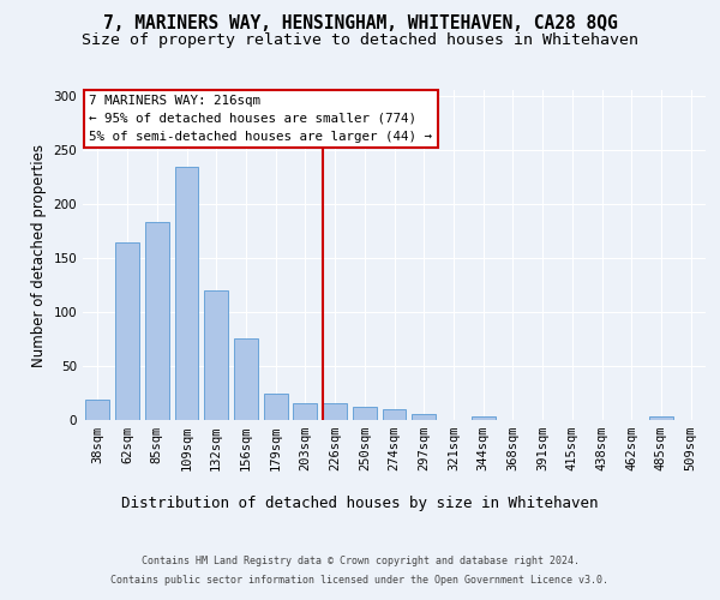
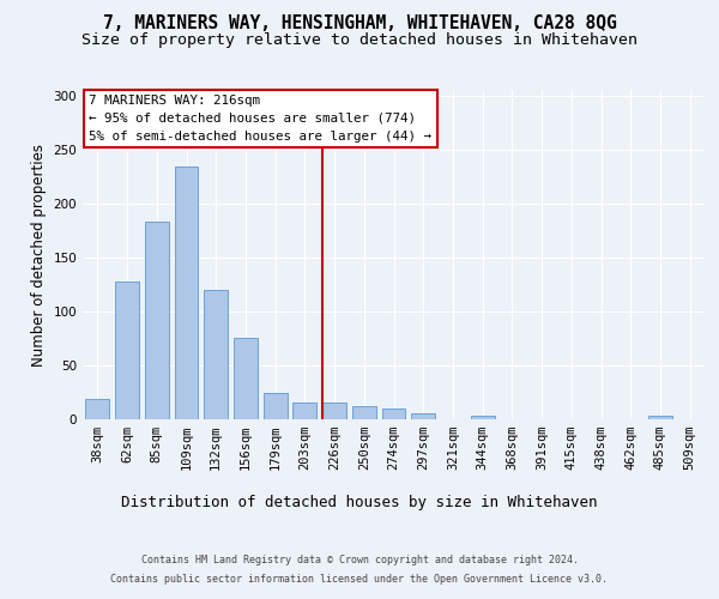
62sqm: 164 -> 128
